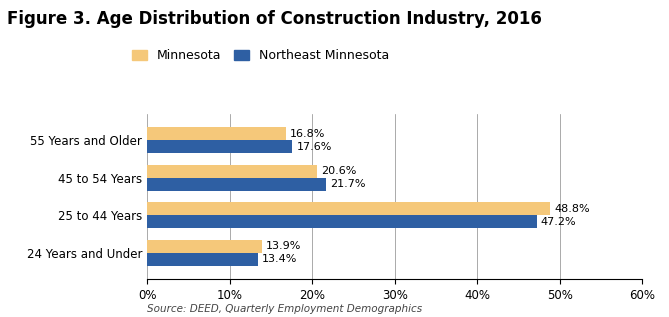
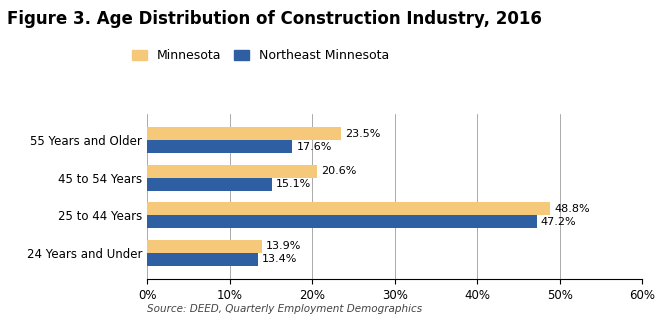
Minnesota/55 Years and Older: 16.8% -> 23.5%
Northeast Minnesota/45 to 54 Years: 21.7% -> 15.1%
